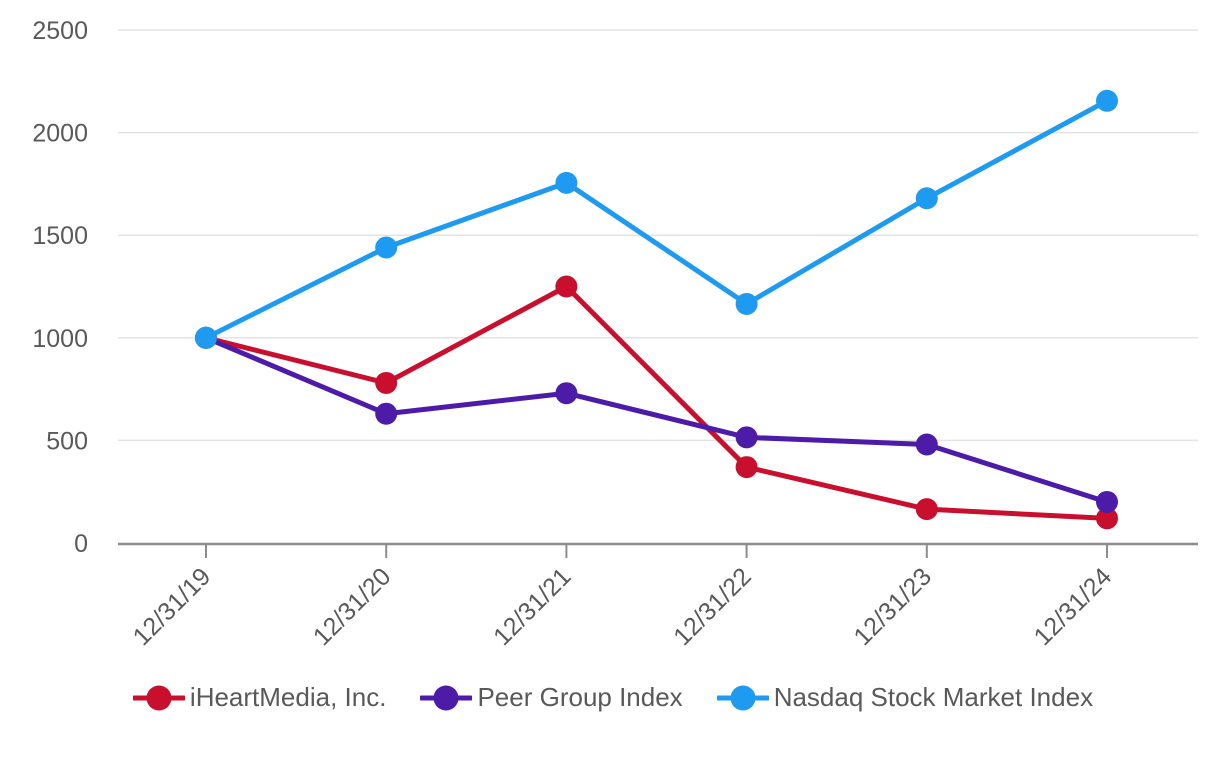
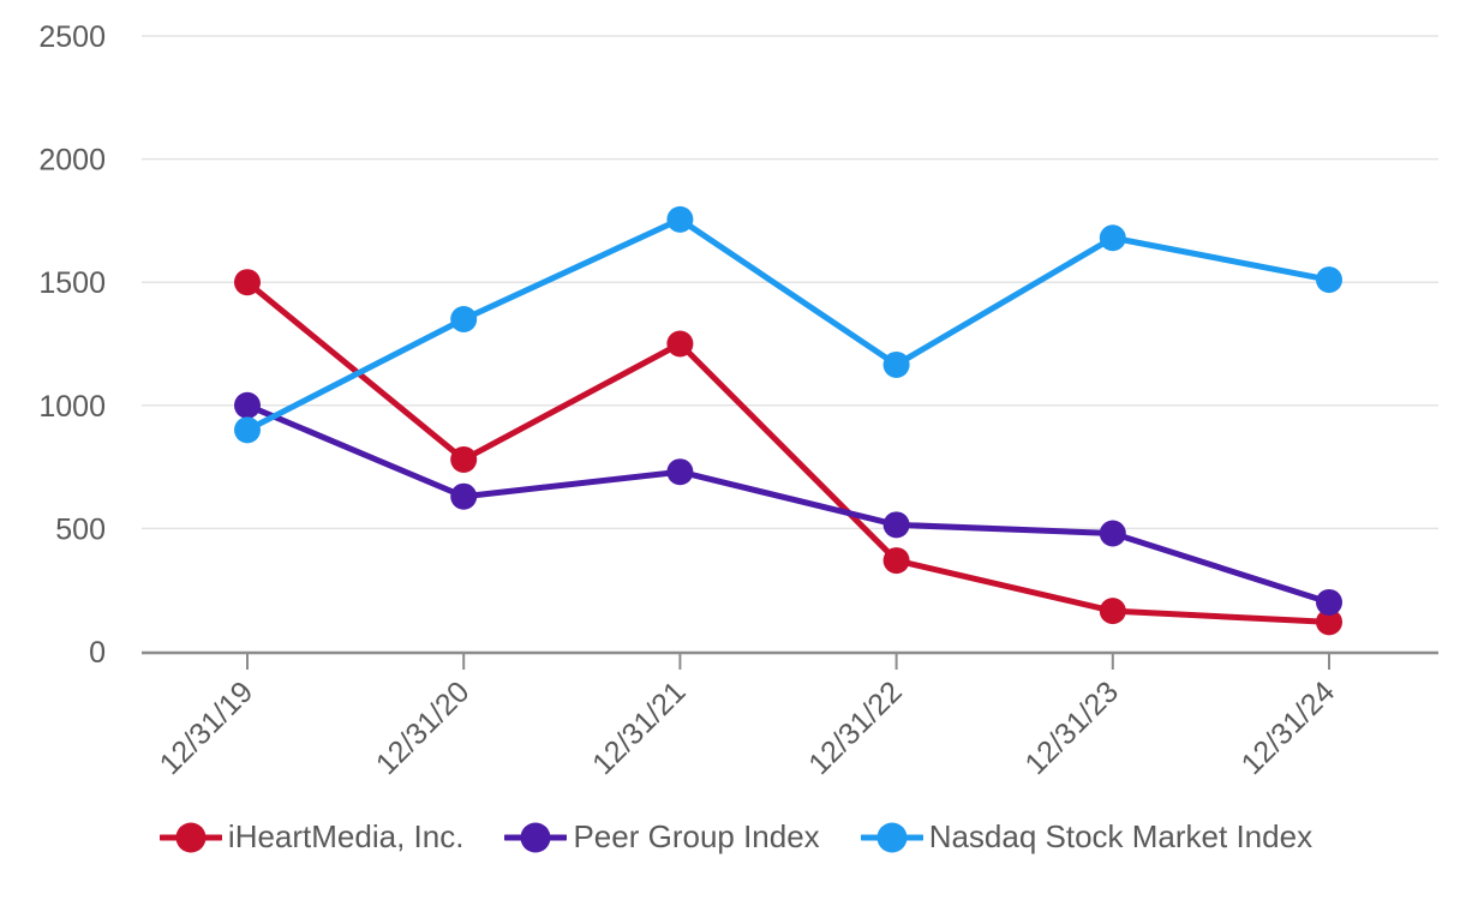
iHeartMedia, Inc./12/31/19: 1000 -> 1500
Nasdaq Stock Market Index/12/31/19: 1000 -> 900
Nasdaq Stock Market Index/12/31/20: 1440 -> 1350
Nasdaq Stock Market Index/12/31/24: 2160 -> 1510
